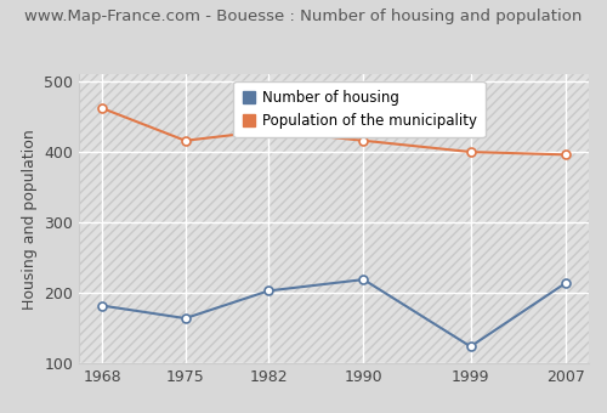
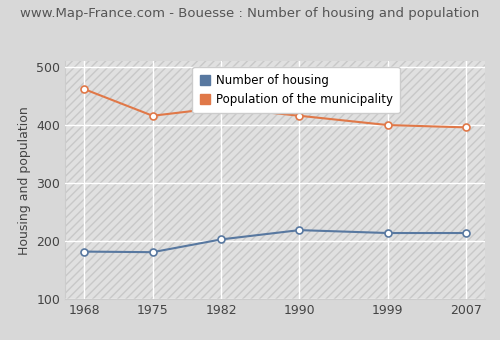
Number of housing/1975: 164 -> 181
Number of housing/1999: 124 -> 214
